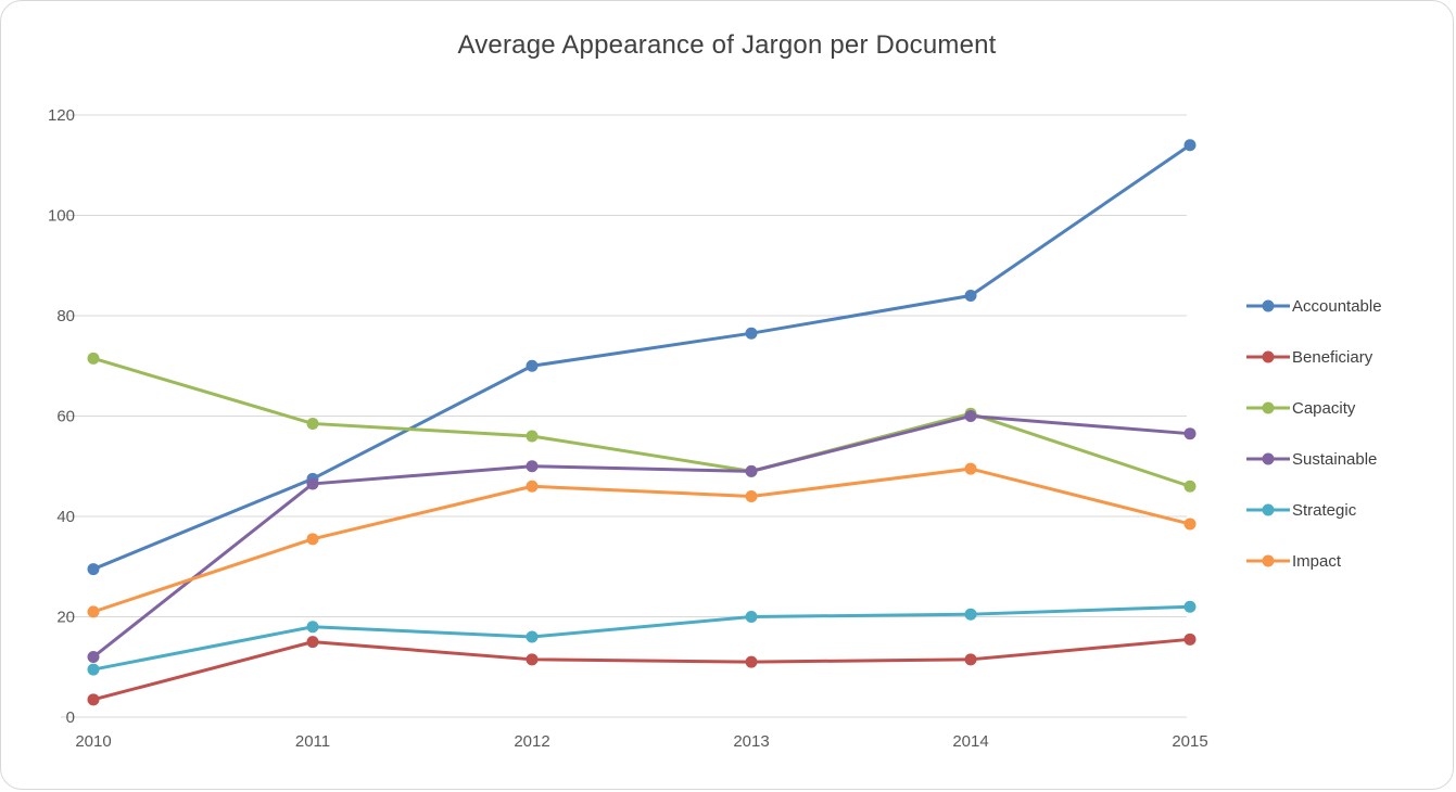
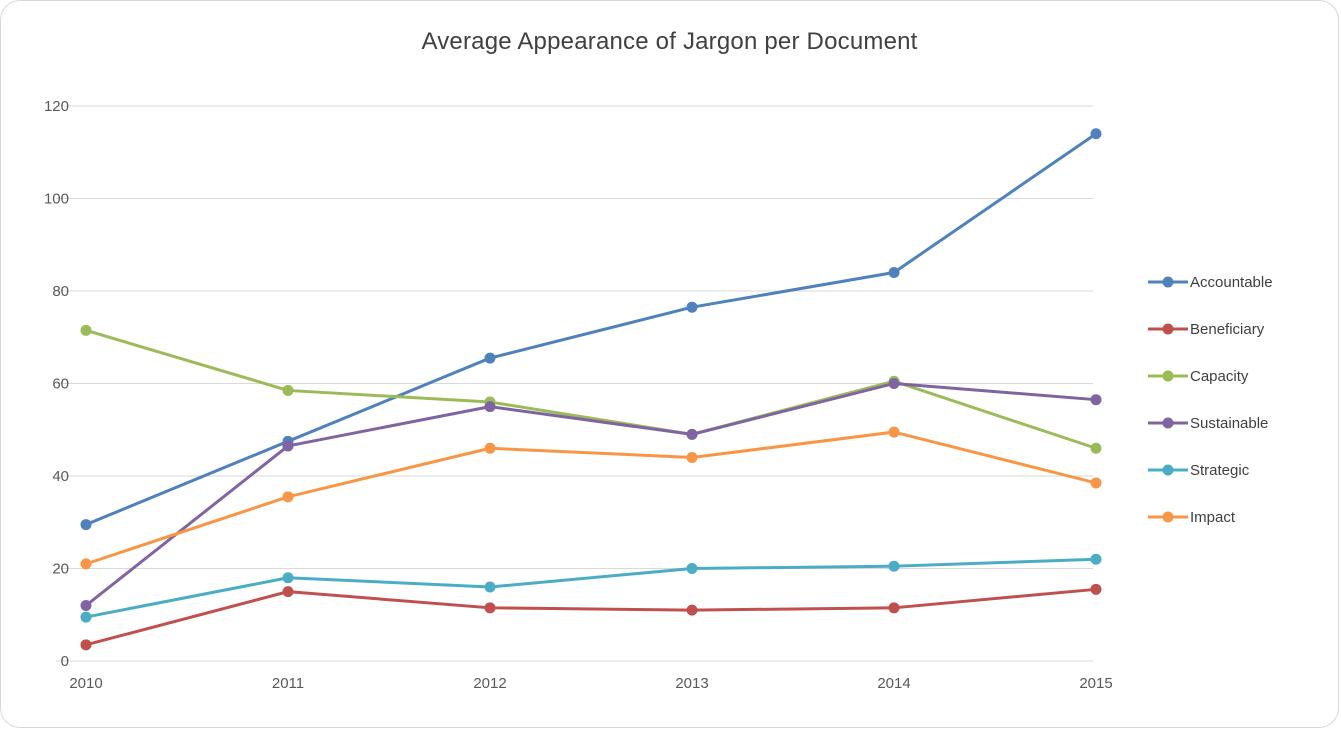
Accountable/2012: 70 -> 66
Sustainable/2012: 50 -> 55
